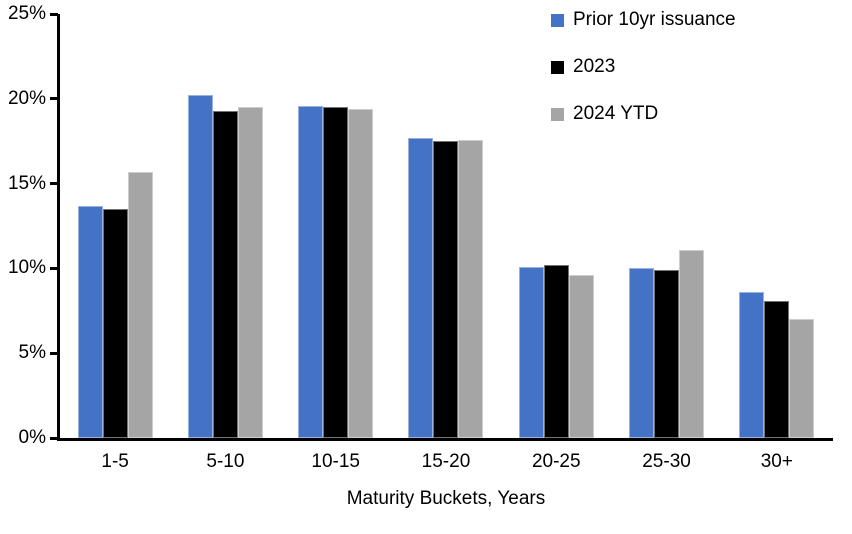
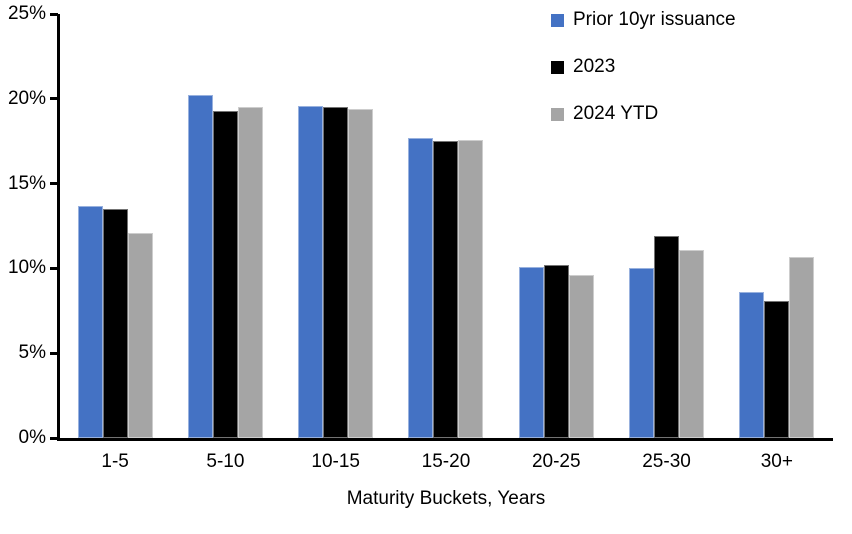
2024 YTD/1-5: 15.7% -> 12.1%
2023/25-30: 9.9% -> 11.9%
2024 YTD/30+: 7.0% -> 10.7%
